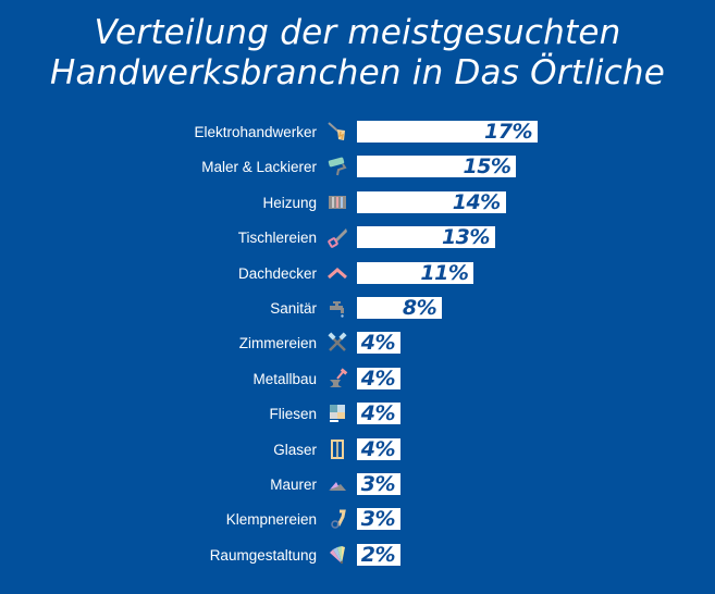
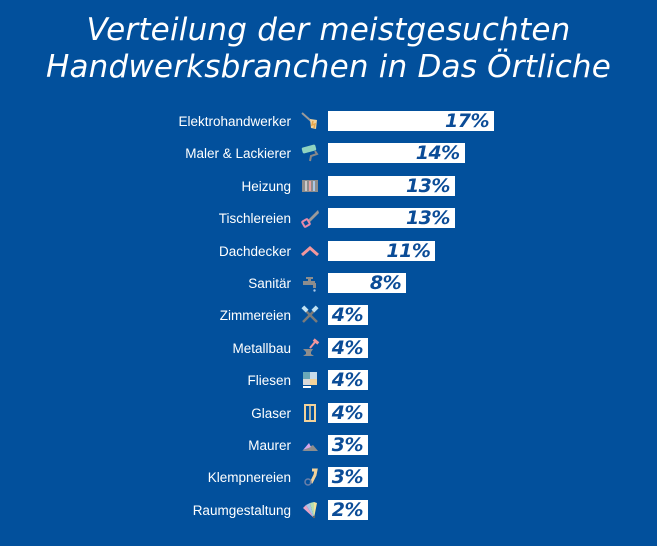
Maler & Lackierer: 15% -> 14%
Heizung: 14% -> 13%
